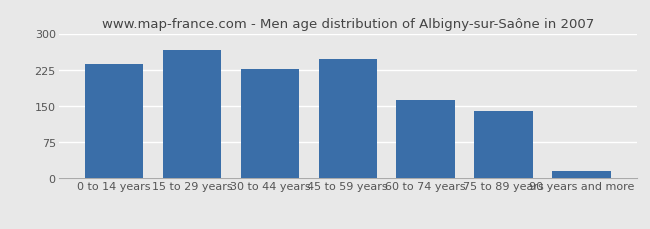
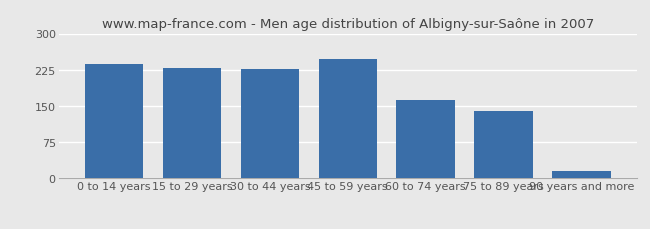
15 to 29 years: 265 -> 229
